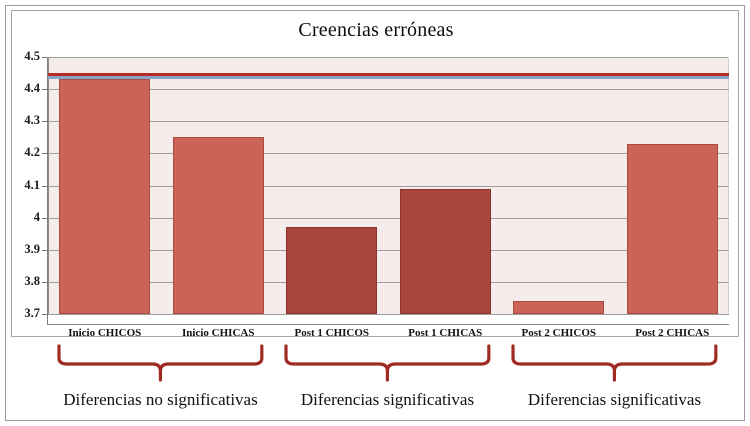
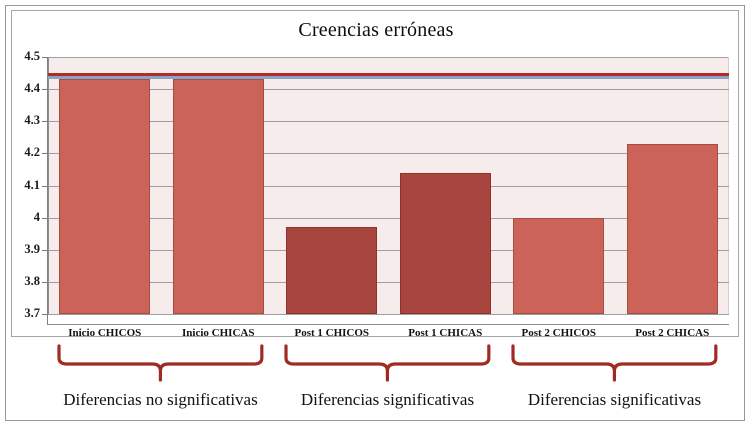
Inicio CHICAS: 4.25 -> 4.43
Post 1 CHICAS: 4.09 -> 4.14
Post 2 CHICOS: 3.74 -> 4.00
